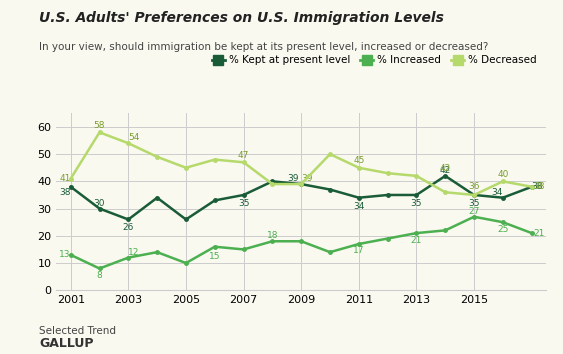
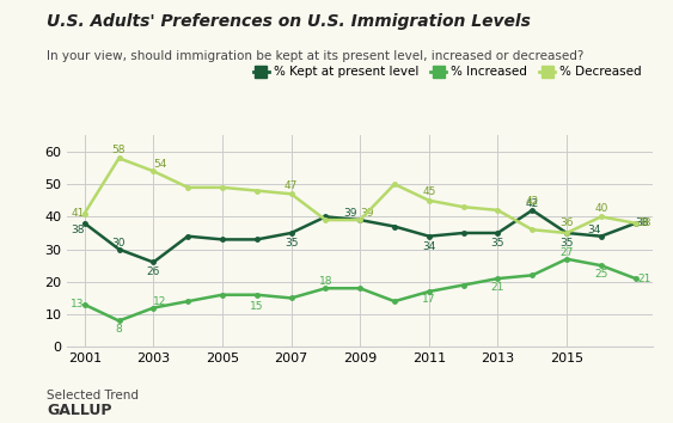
% Kept at present level/2005: 26 -> 33
% Increased/2005: 10 -> 16
% Decreased/2005: 45 -> 49
